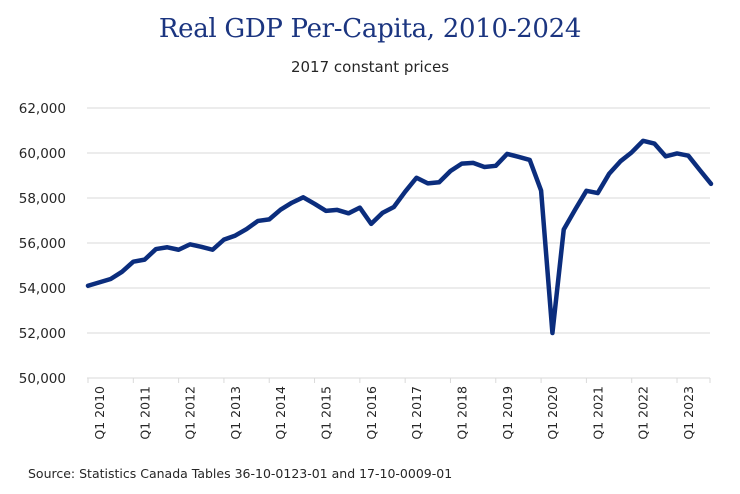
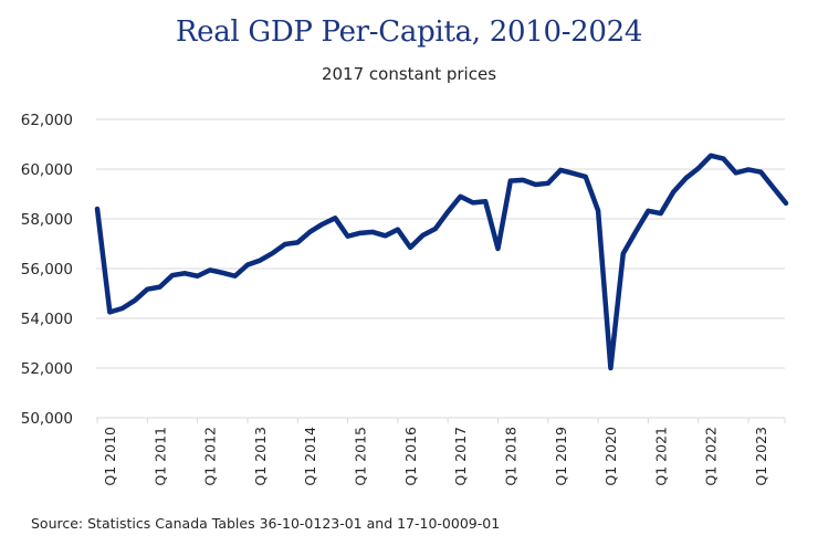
Q1 2010: 54100 -> 58400
Q1 2015: 57700 -> 57300
Q1 2018: 59200 -> 56800
